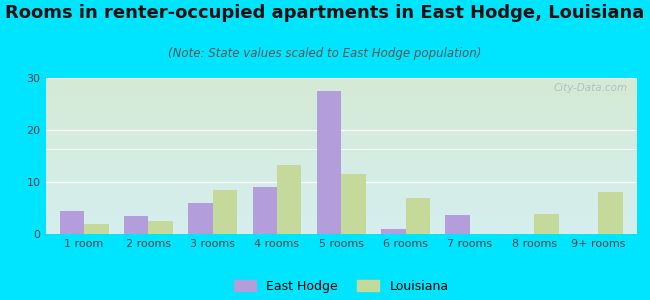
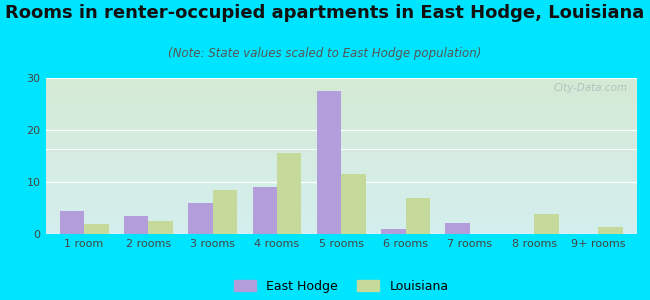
Louisiana/4 rooms: 13.2 -> 15.5
East Hodge/7 rooms: 3.6 -> 2.2
Louisiana/9+ rooms: 8.0 -> 1.3
